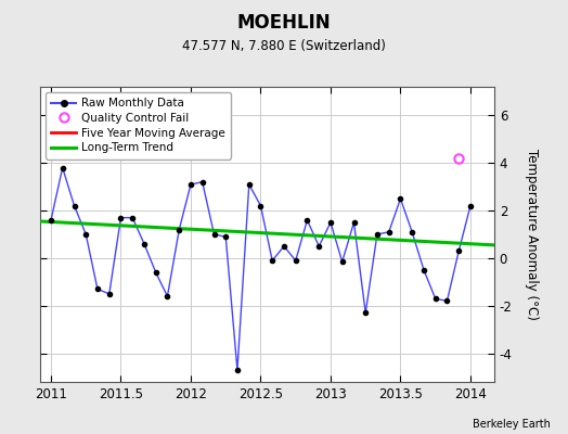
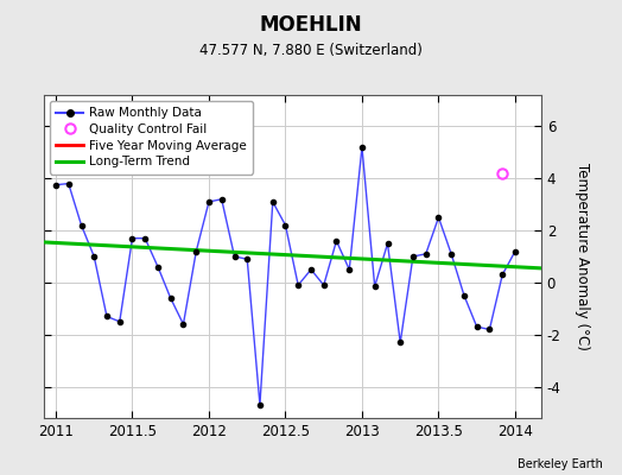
2011: 1.60 -> 3.75
2013: 1.50 -> 5.20
2014: 2.20 -> 1.20
